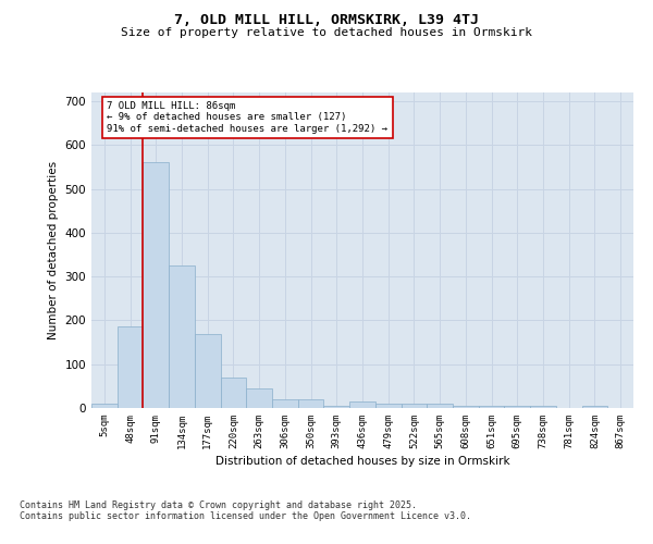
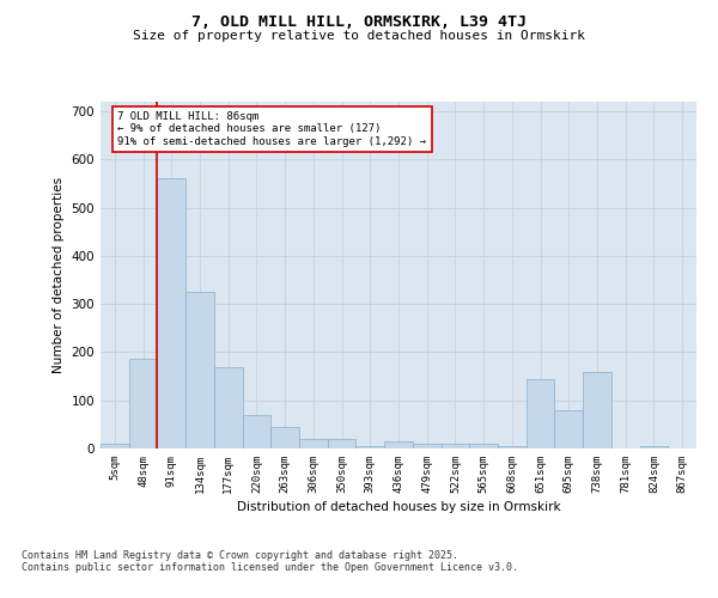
651sqm: 5 -> 145
695sqm: 5 -> 80
738sqm: 5 -> 160
